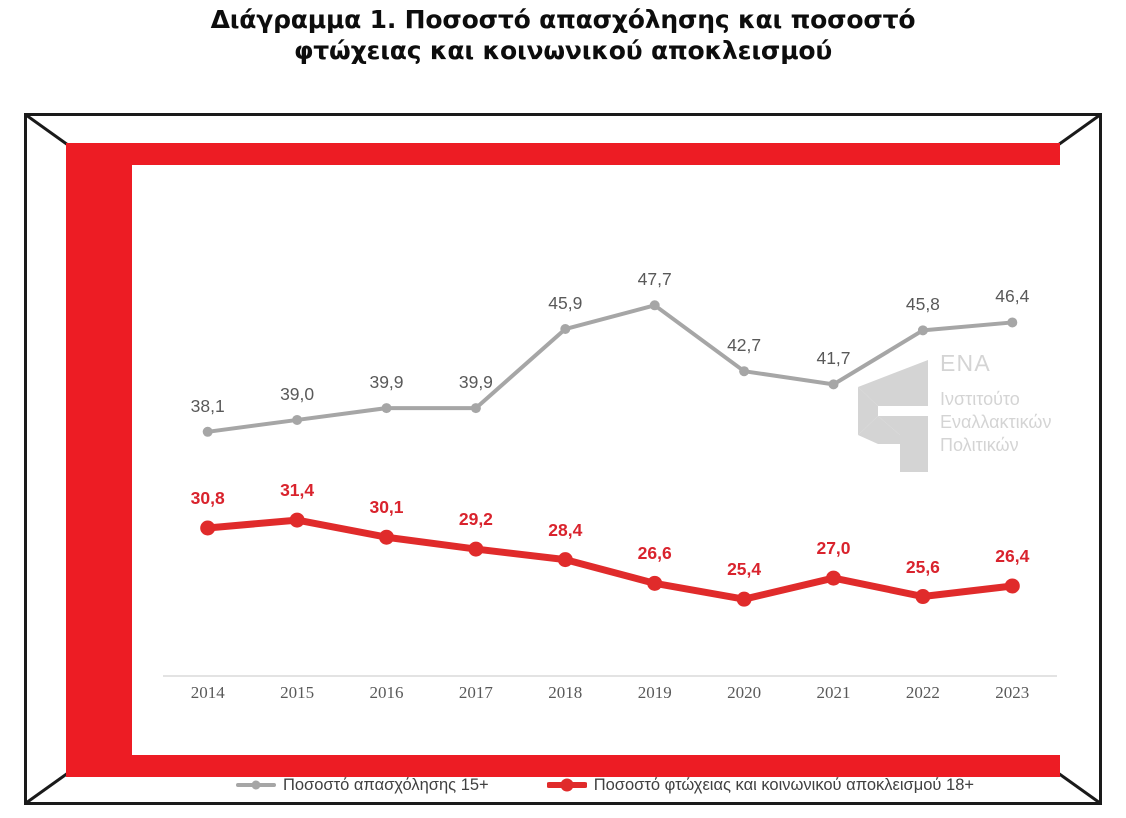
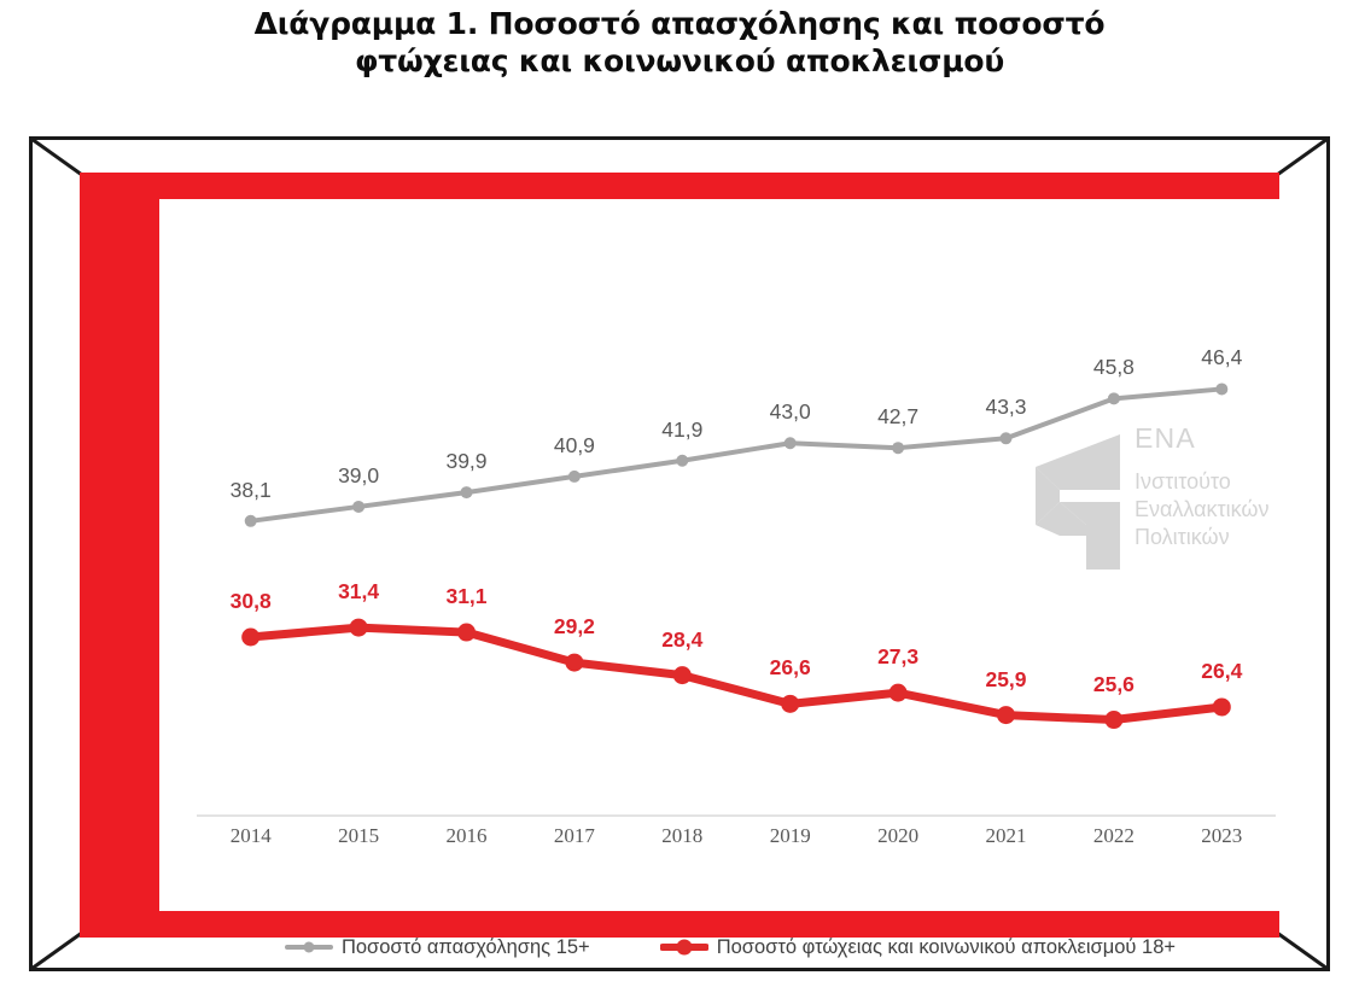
Ποσοστό φτώχειας και κοινωνικού αποκλεισμού 18+/2016: 30,1 -> 31,1
Ποσοστό απασχόλησης 15+/2017: 39,9 -> 40,9
Ποσοστό απασχόλησης 15+/2018: 45,9 -> 41,9
Ποσοστό απασχόλησης 15+/2019: 47,7 -> 43,0
Ποσοστό φτώχειας και κοινωνικού αποκλεισμού 18+/2020: 25,4 -> 27,3
Ποσοστό απασχόλησης 15+/2021: 41,7 -> 43,3
Ποσοστό φτώχειας και κοινωνικού αποκλεισμού 18+/2021: 27,0 -> 25,9
